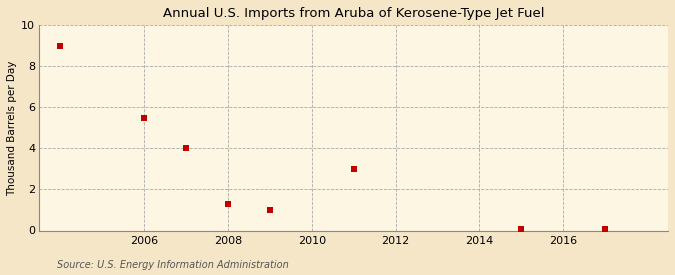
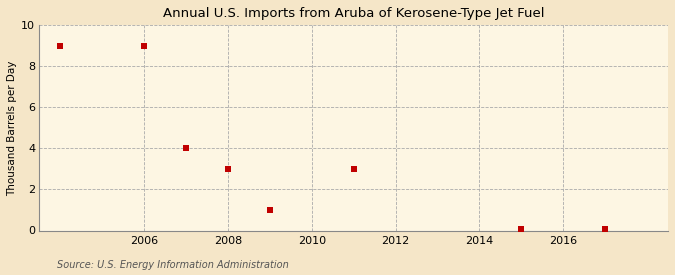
2006: 5.50 -> 9.00
2008: 1.30 -> 3.00
